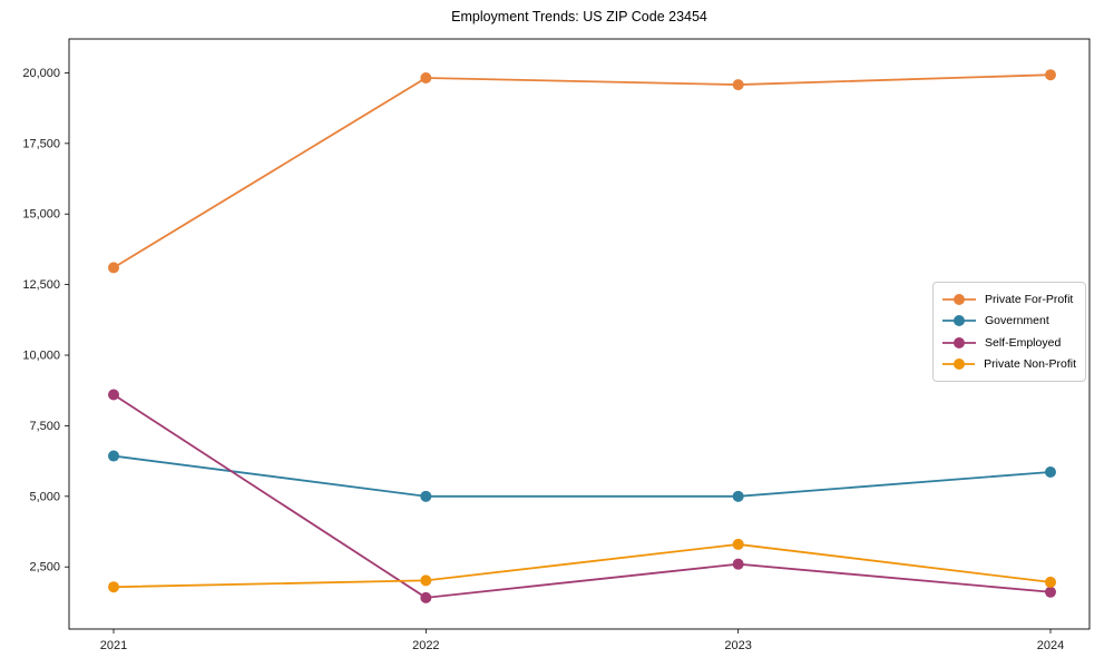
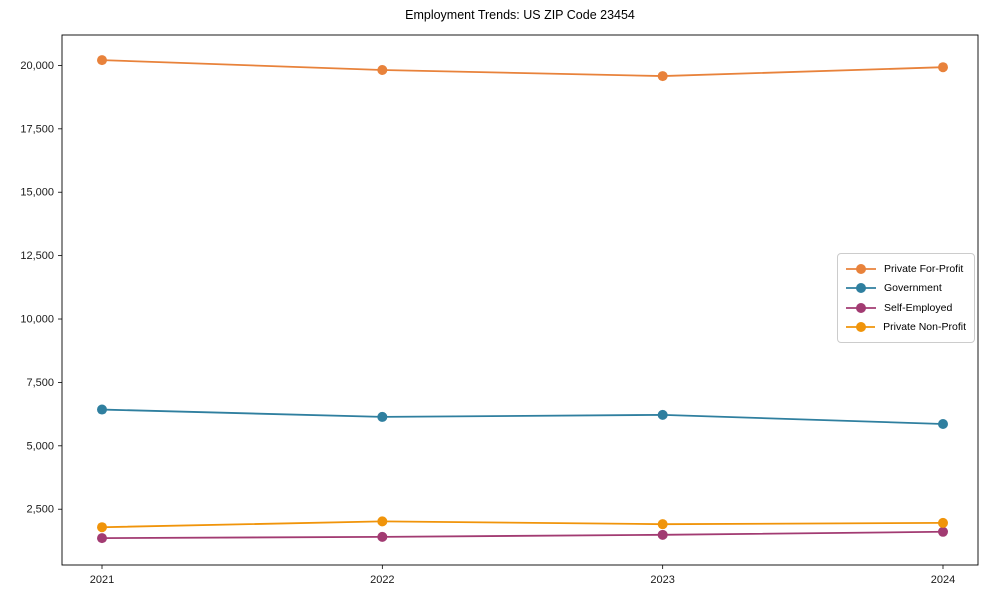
Private For-Profit/2021: 13100 -> 20200
Self-Employed/2021: 8600 -> 1400
Government/2022: 5000 -> 6100
Government/2023: 5000 -> 6200
Self-Employed/2023: 2600 -> 1500
Private Non-Profit/2023: 3300 -> 1900
